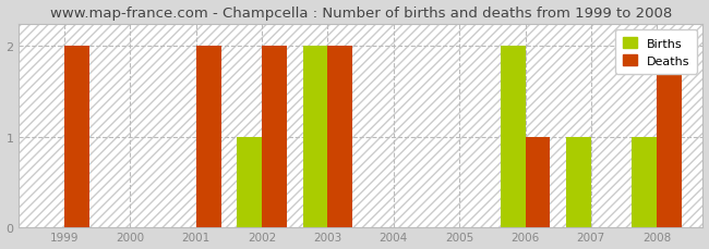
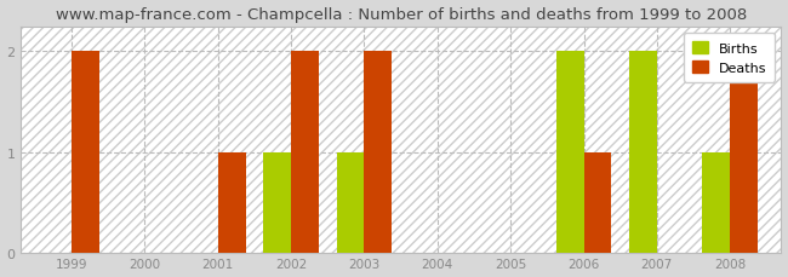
Deaths/2001: 2 -> 1
Births/2003: 2 -> 1
Births/2007: 1 -> 2
